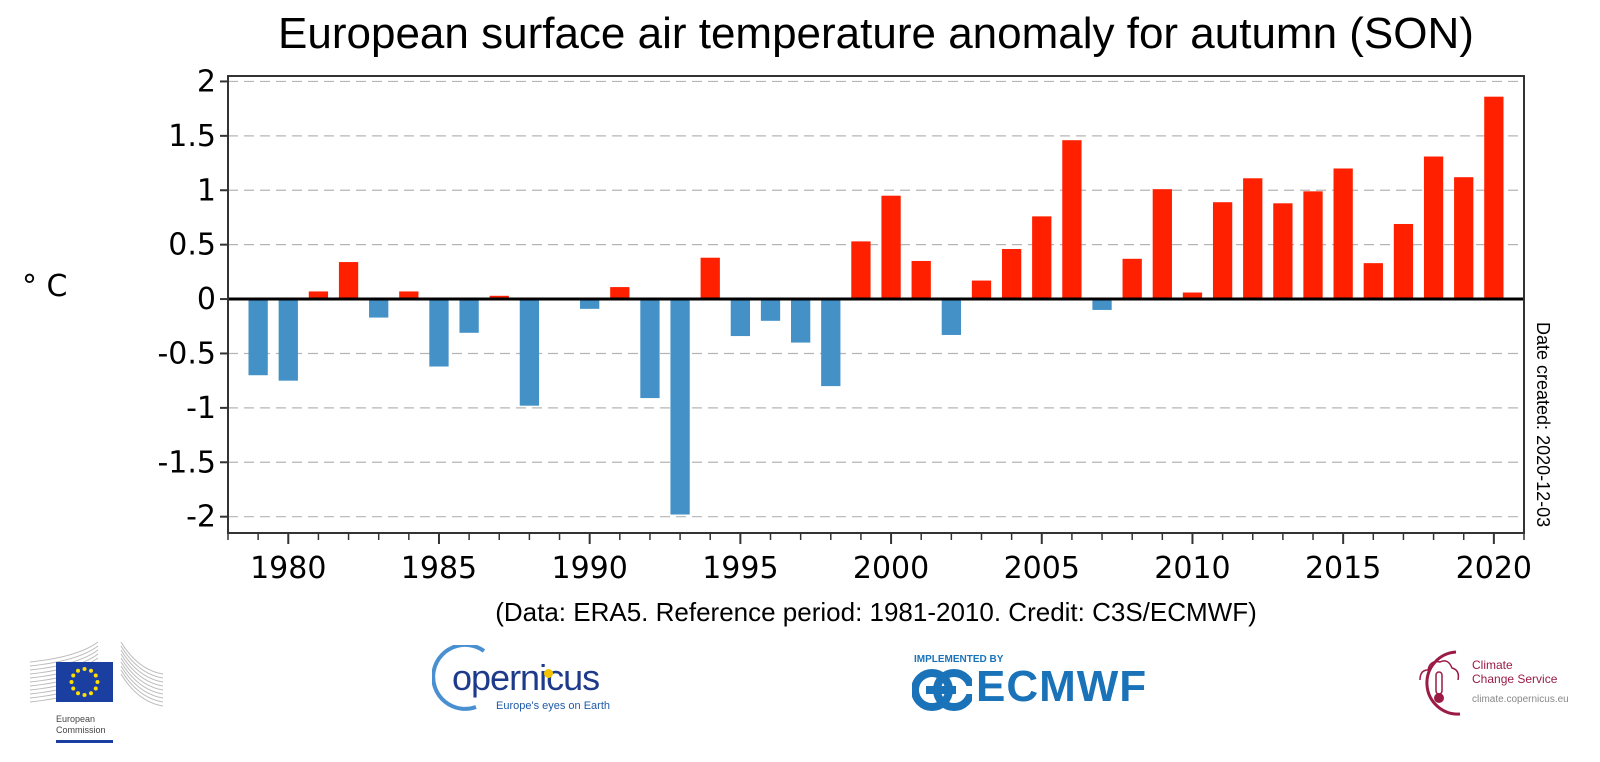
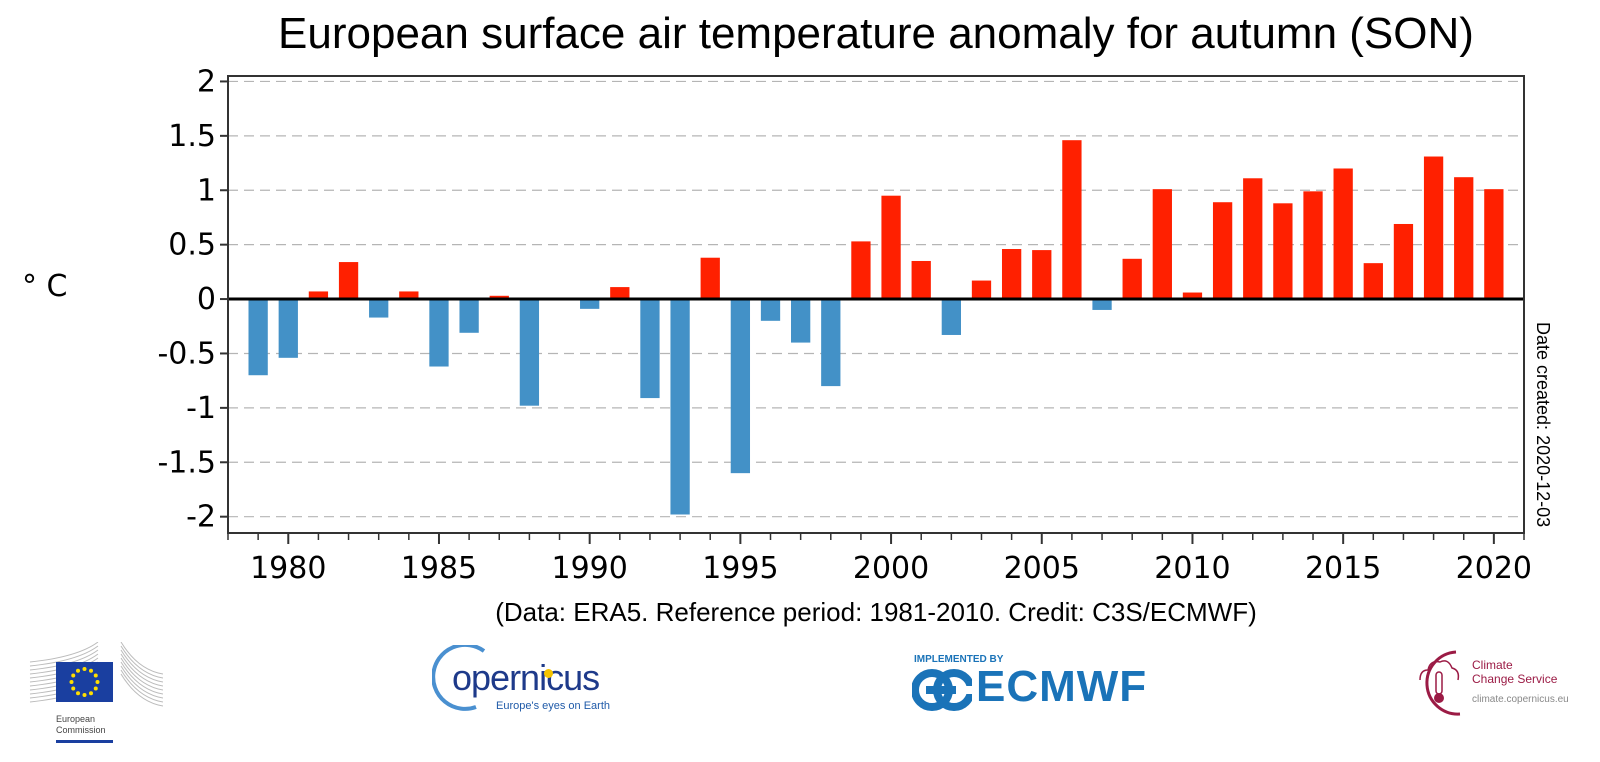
1980: -0.75 -> -0.54
1995: -0.34 -> -1.60
2005: 0.76 -> 0.45
2020: 1.86 -> 1.01
